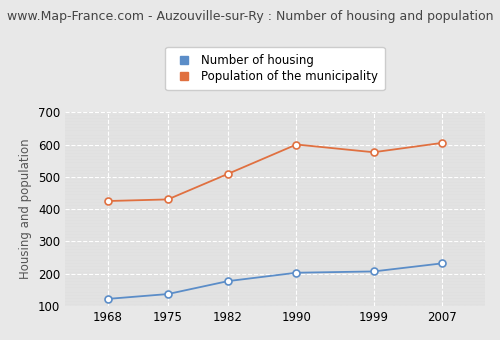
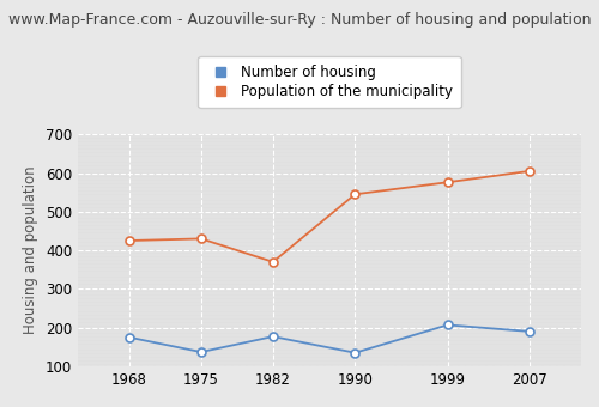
Number of housing/1968: 122 -> 175
Population of the municipality/1982: 509 -> 370
Number of housing/1990: 203 -> 135
Population of the municipality/1990: 600 -> 545
Number of housing/2007: 232 -> 190
